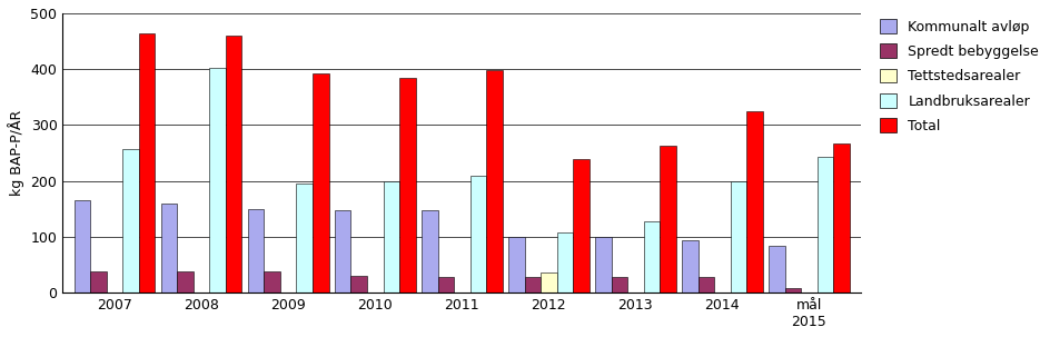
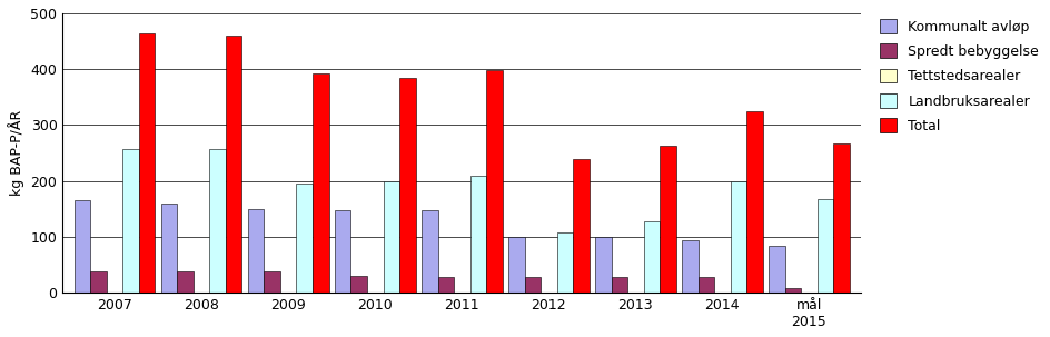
Landbruksarealer/2008: 402 -> 258
Tettstedsarealer/2012: 36 -> 1
Landbruksarealer/mål 2015: 244 -> 168
